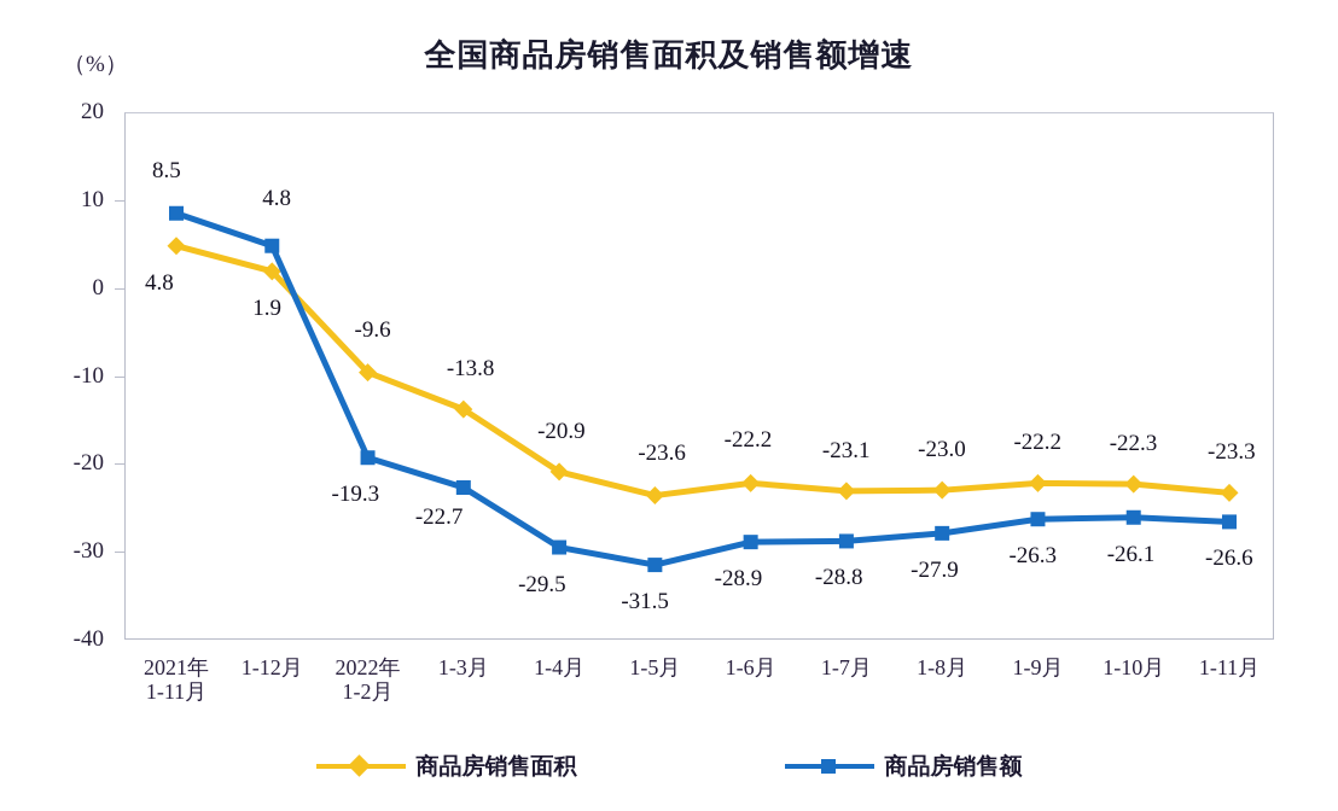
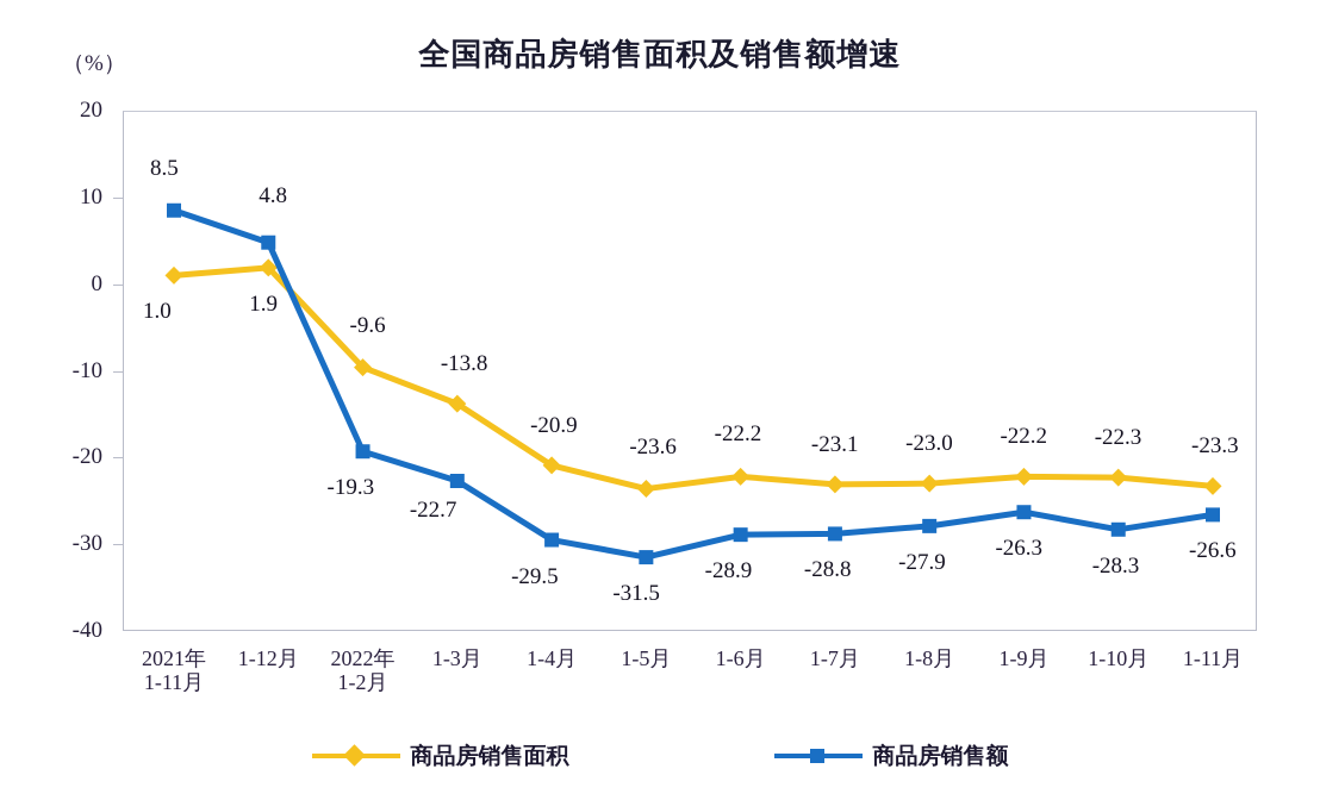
商品房销售面积/2021年 1-11月: 4.8 -> 1.0
商品房销售额/1-10月: -26.1 -> -28.3
